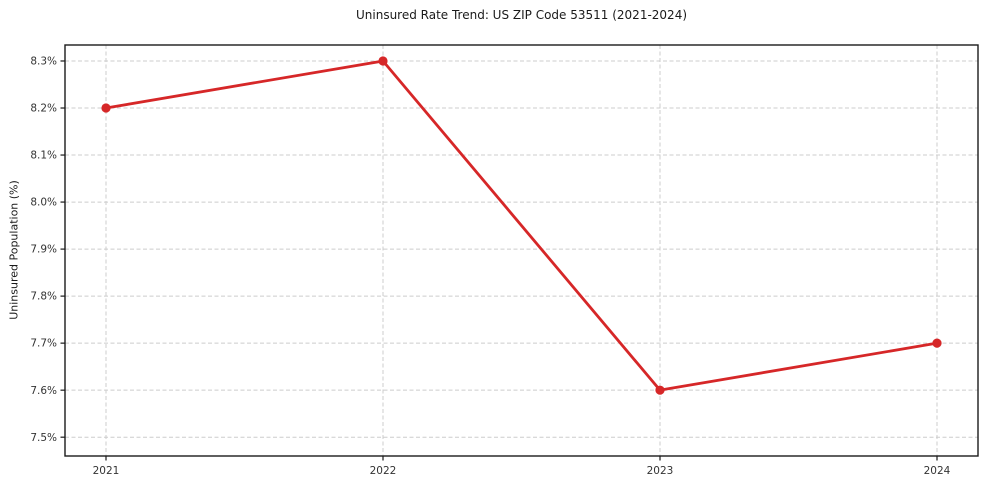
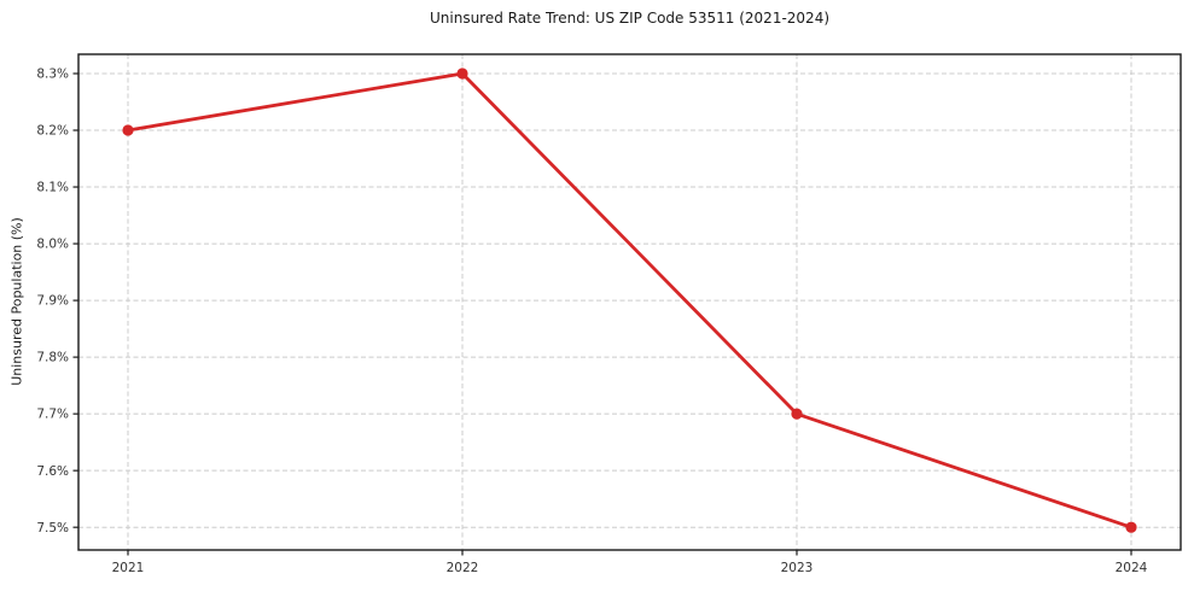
2023: 7.6% -> 7.7%
2024: 7.7% -> 7.5%
